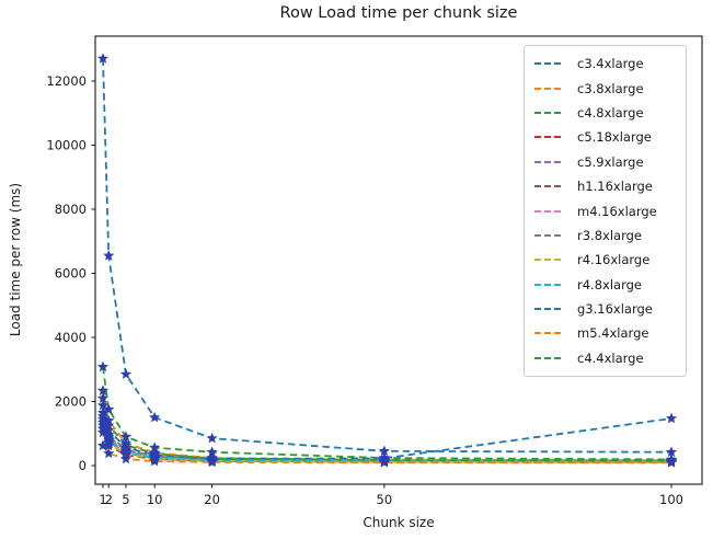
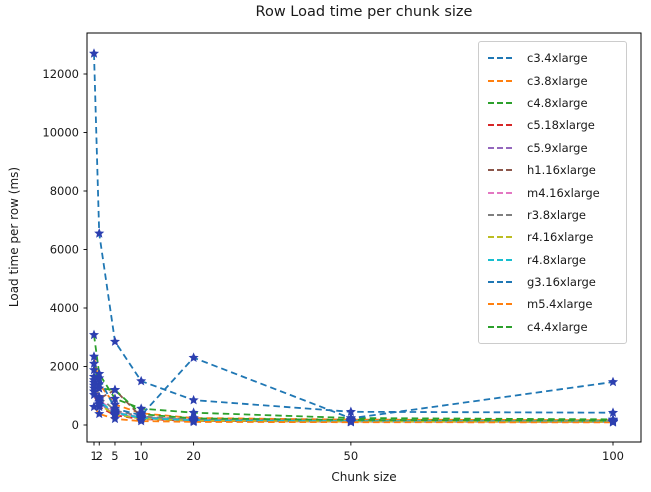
g3.16xlarge/2: 1100 -> 1600
h1.16xlarge/5: 500 -> 1200
c4.4xlarge/5: 600 -> 1200
g3.16xlarge/20: 200 -> 2300
